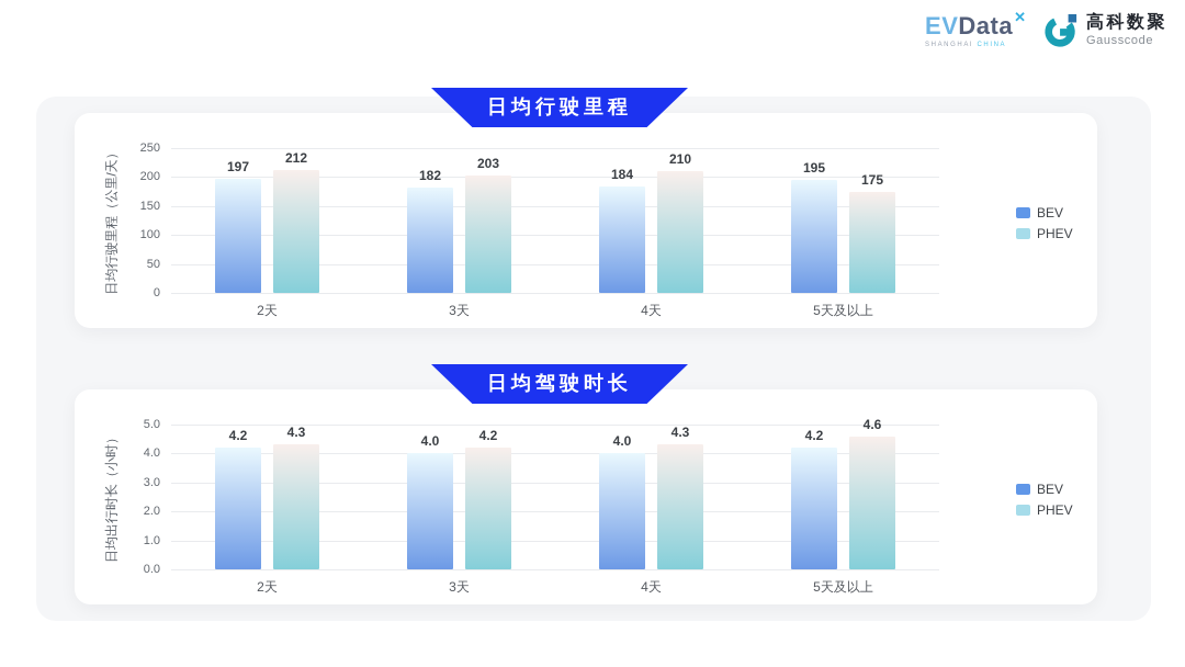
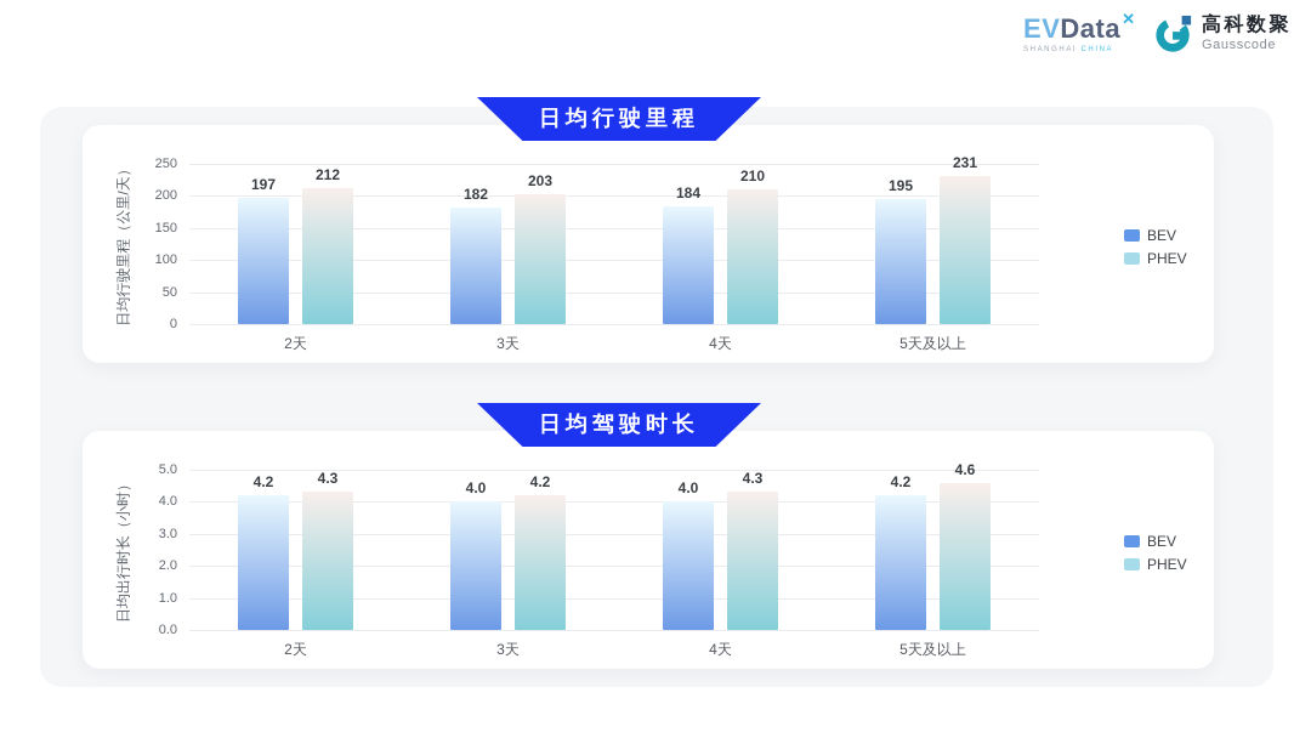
日均行驶里程/PHEV/5天及以上: 175 -> 231
